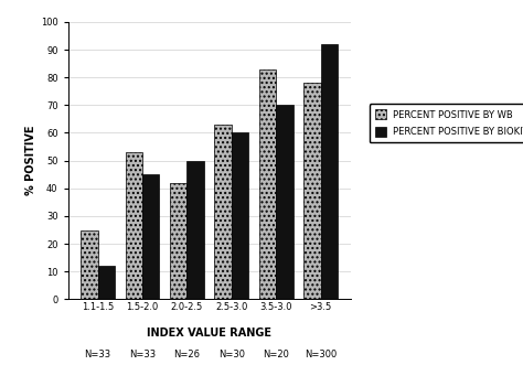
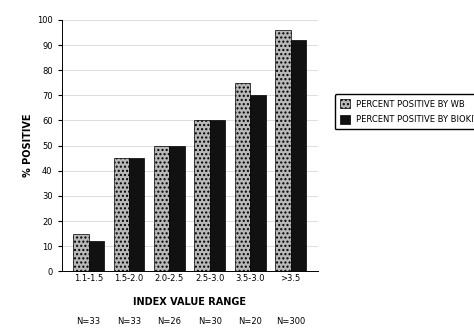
PERCENT POSITIVE BY WB/1.1-1.5: 25 -> 15
PERCENT POSITIVE BY WB/1.5-2.0: 53 -> 45
PERCENT POSITIVE BY WB/2.0-2.5: 42 -> 50
PERCENT POSITIVE BY WB/2.5-3.0: 63 -> 60
PERCENT POSITIVE BY WB/3.5-3.0: 83 -> 75
PERCENT POSITIVE BY WB/>3.5: 78 -> 96
